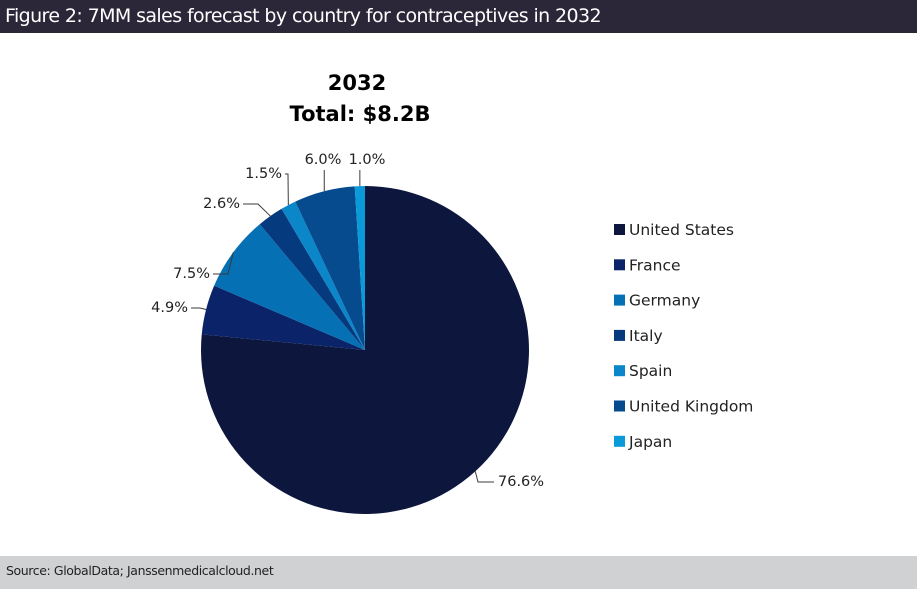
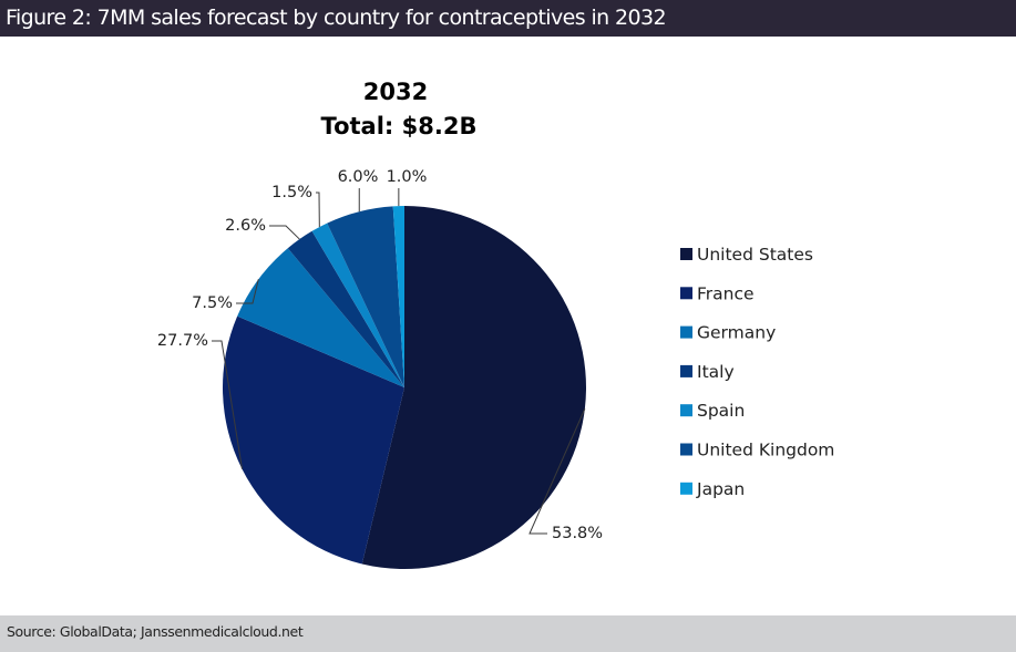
United States: 76.6% -> 53.8%
France: 4.9% -> 27.7%
